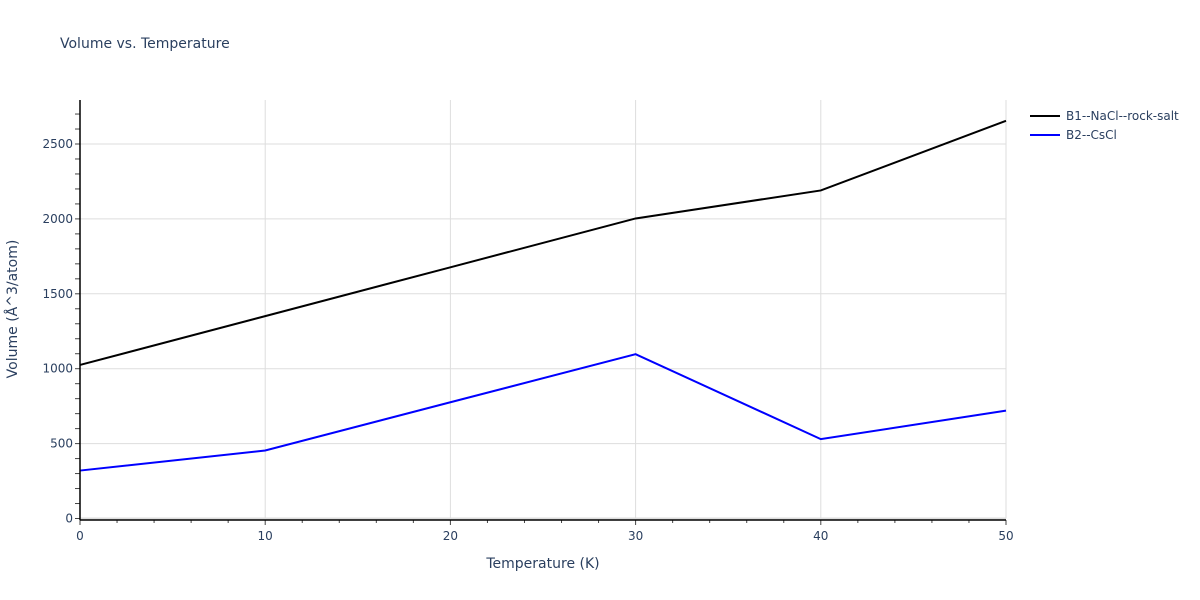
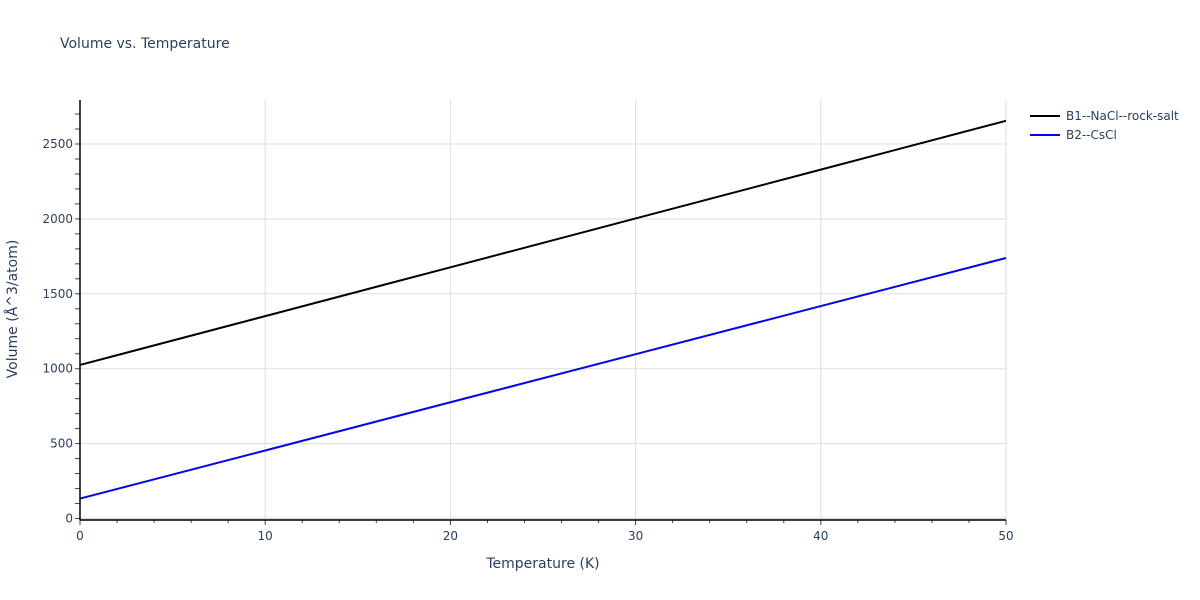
B2--CsCl/0: 320 -> 130
B1--NaCl--rock-salt/40: 2190 -> 2330
B2--CsCl/40: 530 -> 1420
B2--CsCl/50: 720 -> 1740
